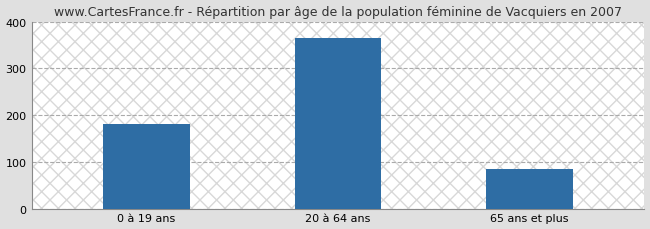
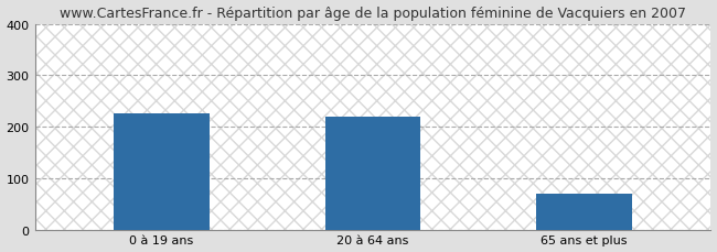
0 à 19 ans: 180 -> 225
20 à 64 ans: 365 -> 220
65 ans et plus: 85 -> 70
